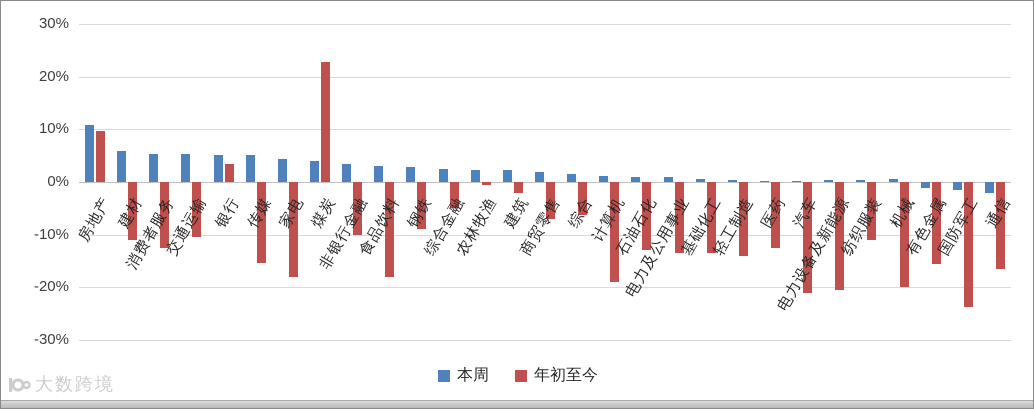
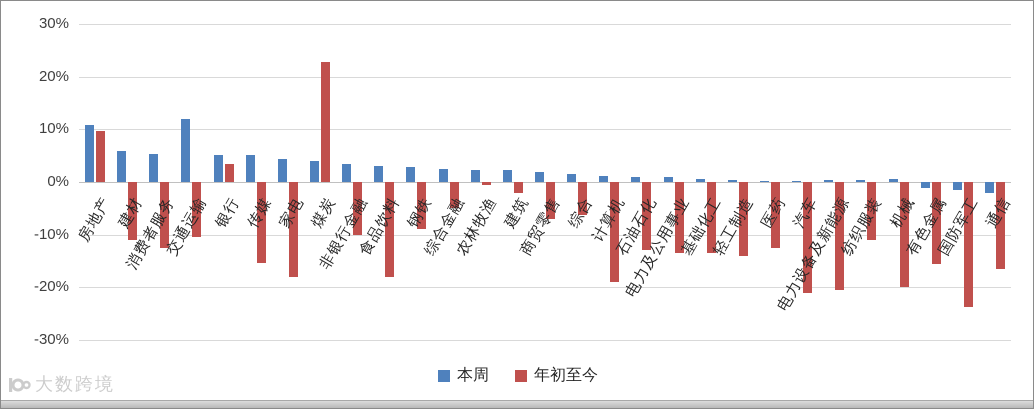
本周/交通运输: 5% -> 12%
